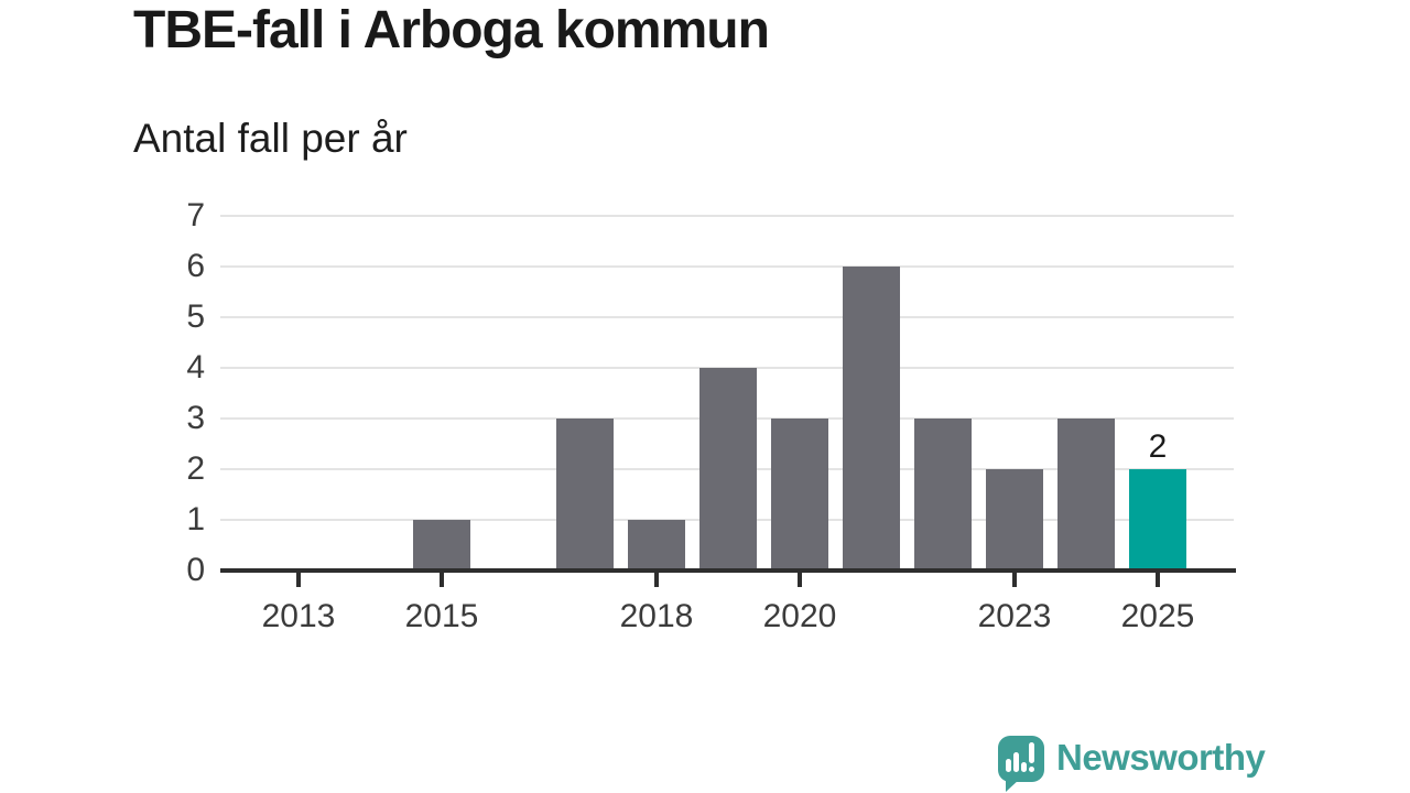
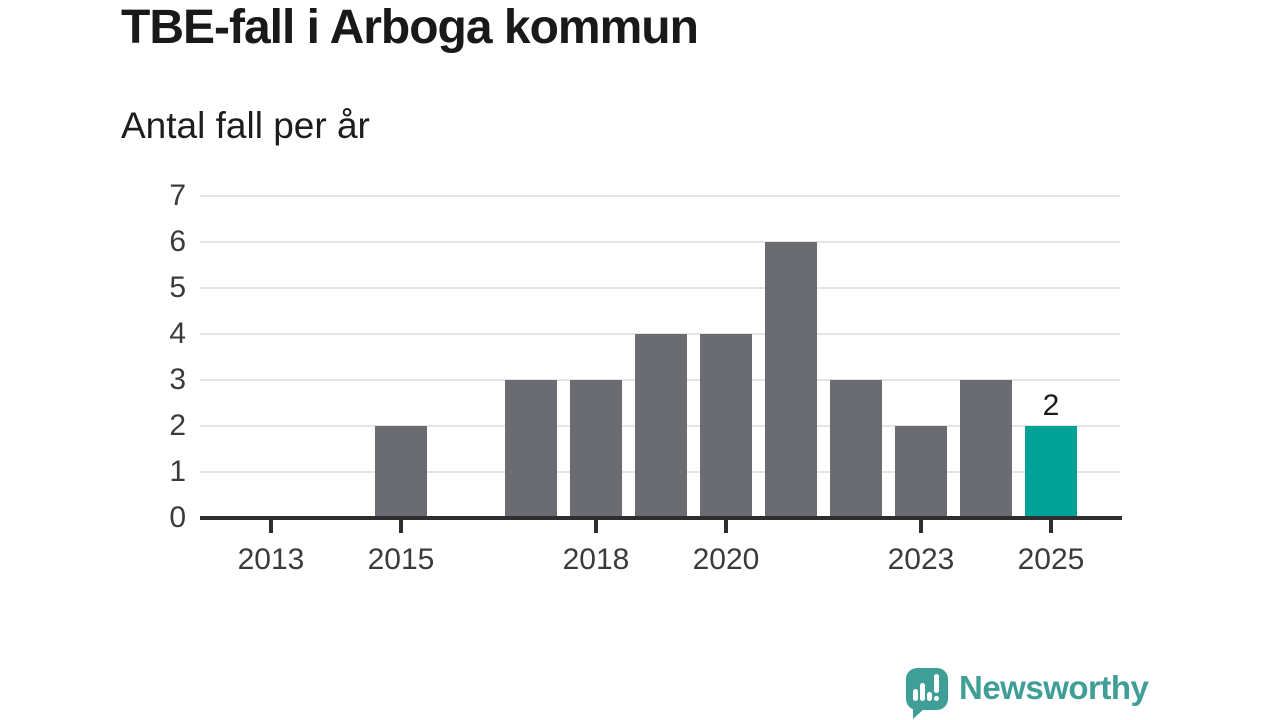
2015: 1 -> 2
2018: 1 -> 3
2020: 3 -> 4
